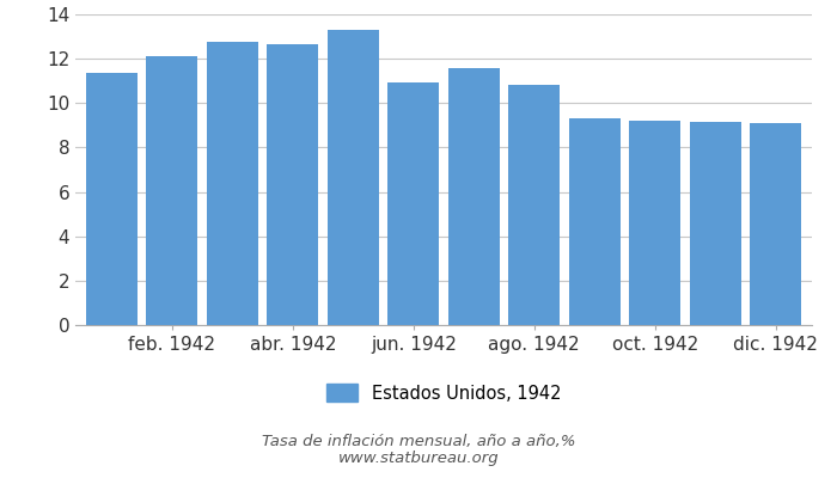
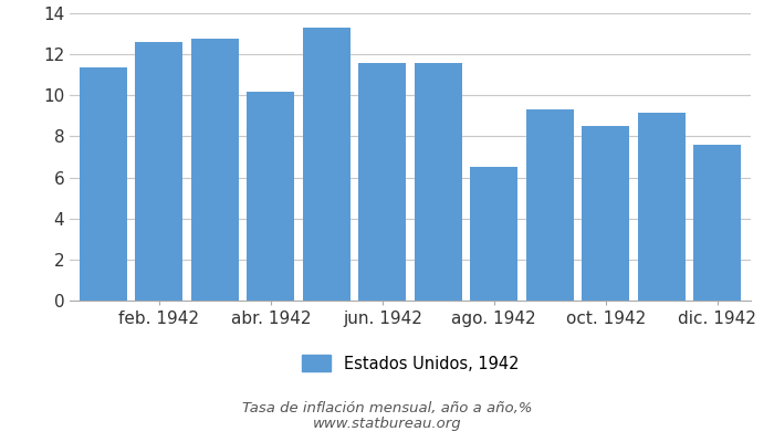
feb. 1942: 12.1 -> 12.6
abr. 1942: 12.7 -> 10.2
jun. 1942: 10.9 -> 11.6
ago. 1942: 10.8 -> 6.5
oct. 1942: 9.2 -> 8.5
dic. 1942: 9.1 -> 7.6
